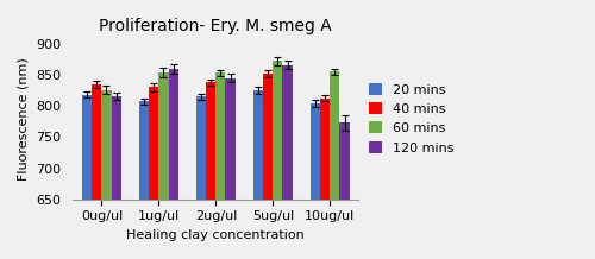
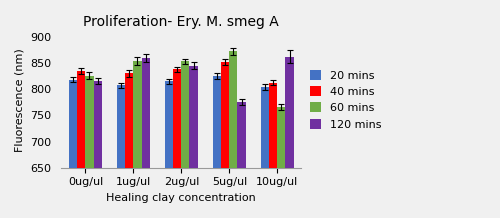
120 mins/5ug/ul: 866 -> 776
60 mins/10ug/ul: 855 -> 766
120 mins/10ug/ul: 773 -> 862
